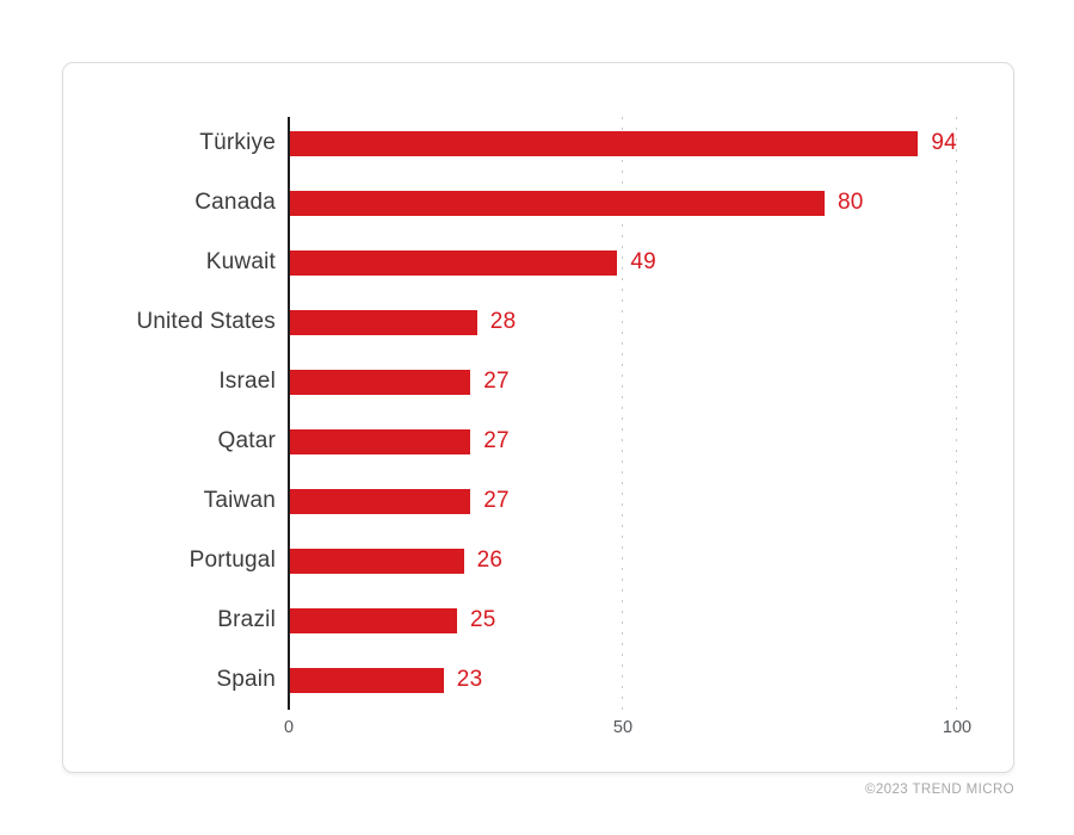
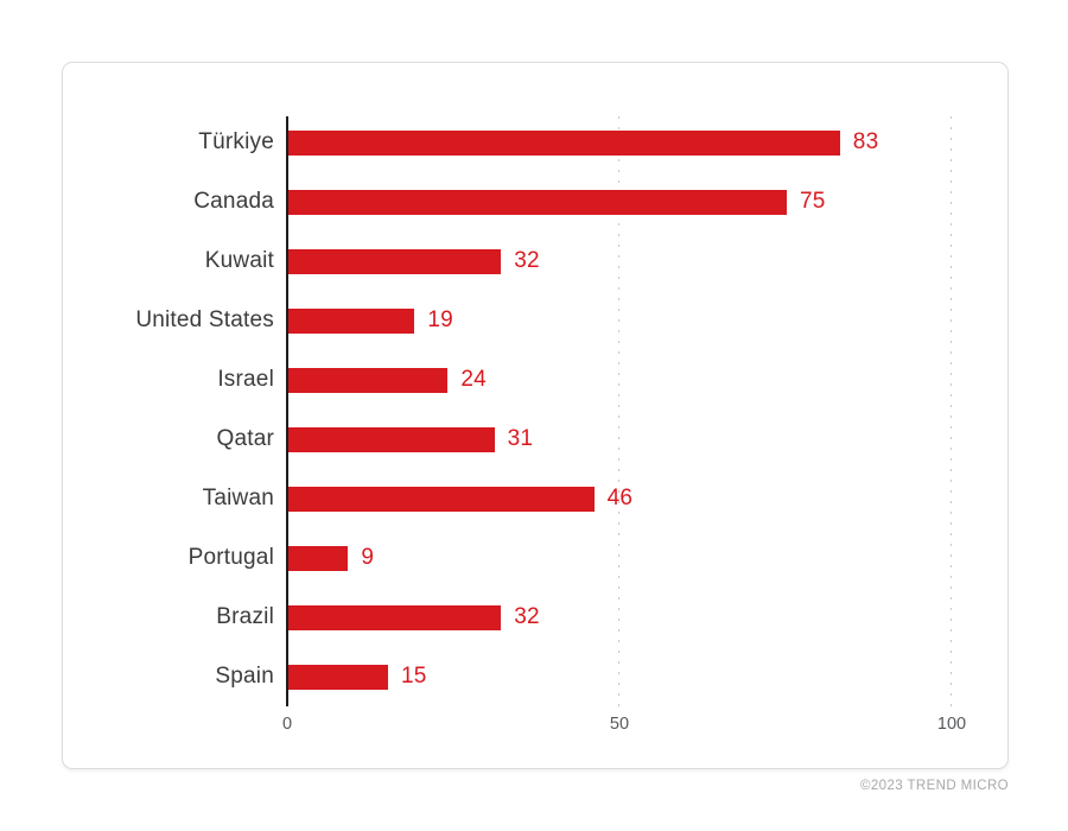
Türkiye: 94 -> 83
Canada: 80 -> 75
Kuwait: 49 -> 32
United States: 28 -> 19
Israel: 27 -> 24
Qatar: 27 -> 31
Taiwan: 27 -> 46
Portugal: 26 -> 9
Brazil: 25 -> 32
Spain: 23 -> 15
